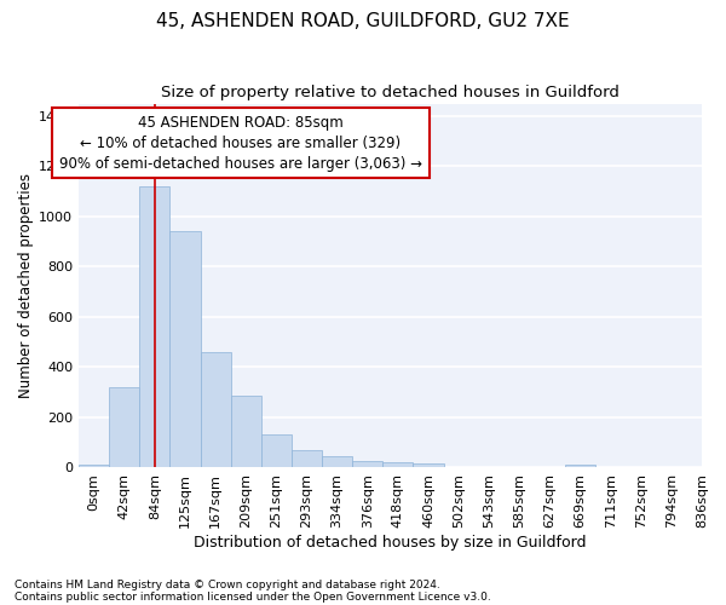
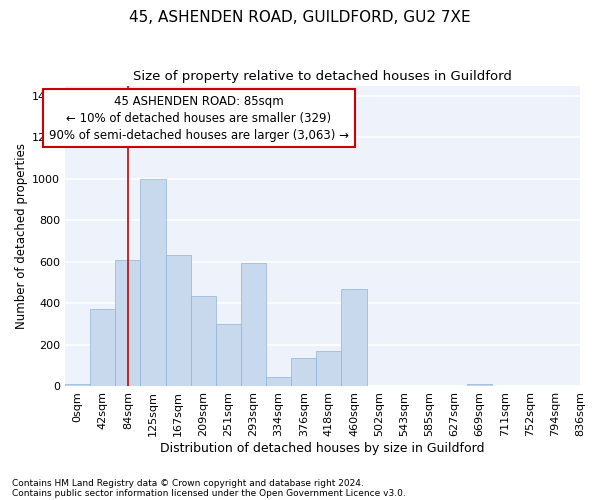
42sqm: 320 -> 375
84sqm: 1120 -> 610
125sqm: 940 -> 1000
167sqm: 460 -> 635
209sqm: 285 -> 435
251sqm: 130 -> 300
293sqm: 70 -> 595
376sqm: 25 -> 135
418sqm: 20 -> 170
460sqm: 15 -> 470
